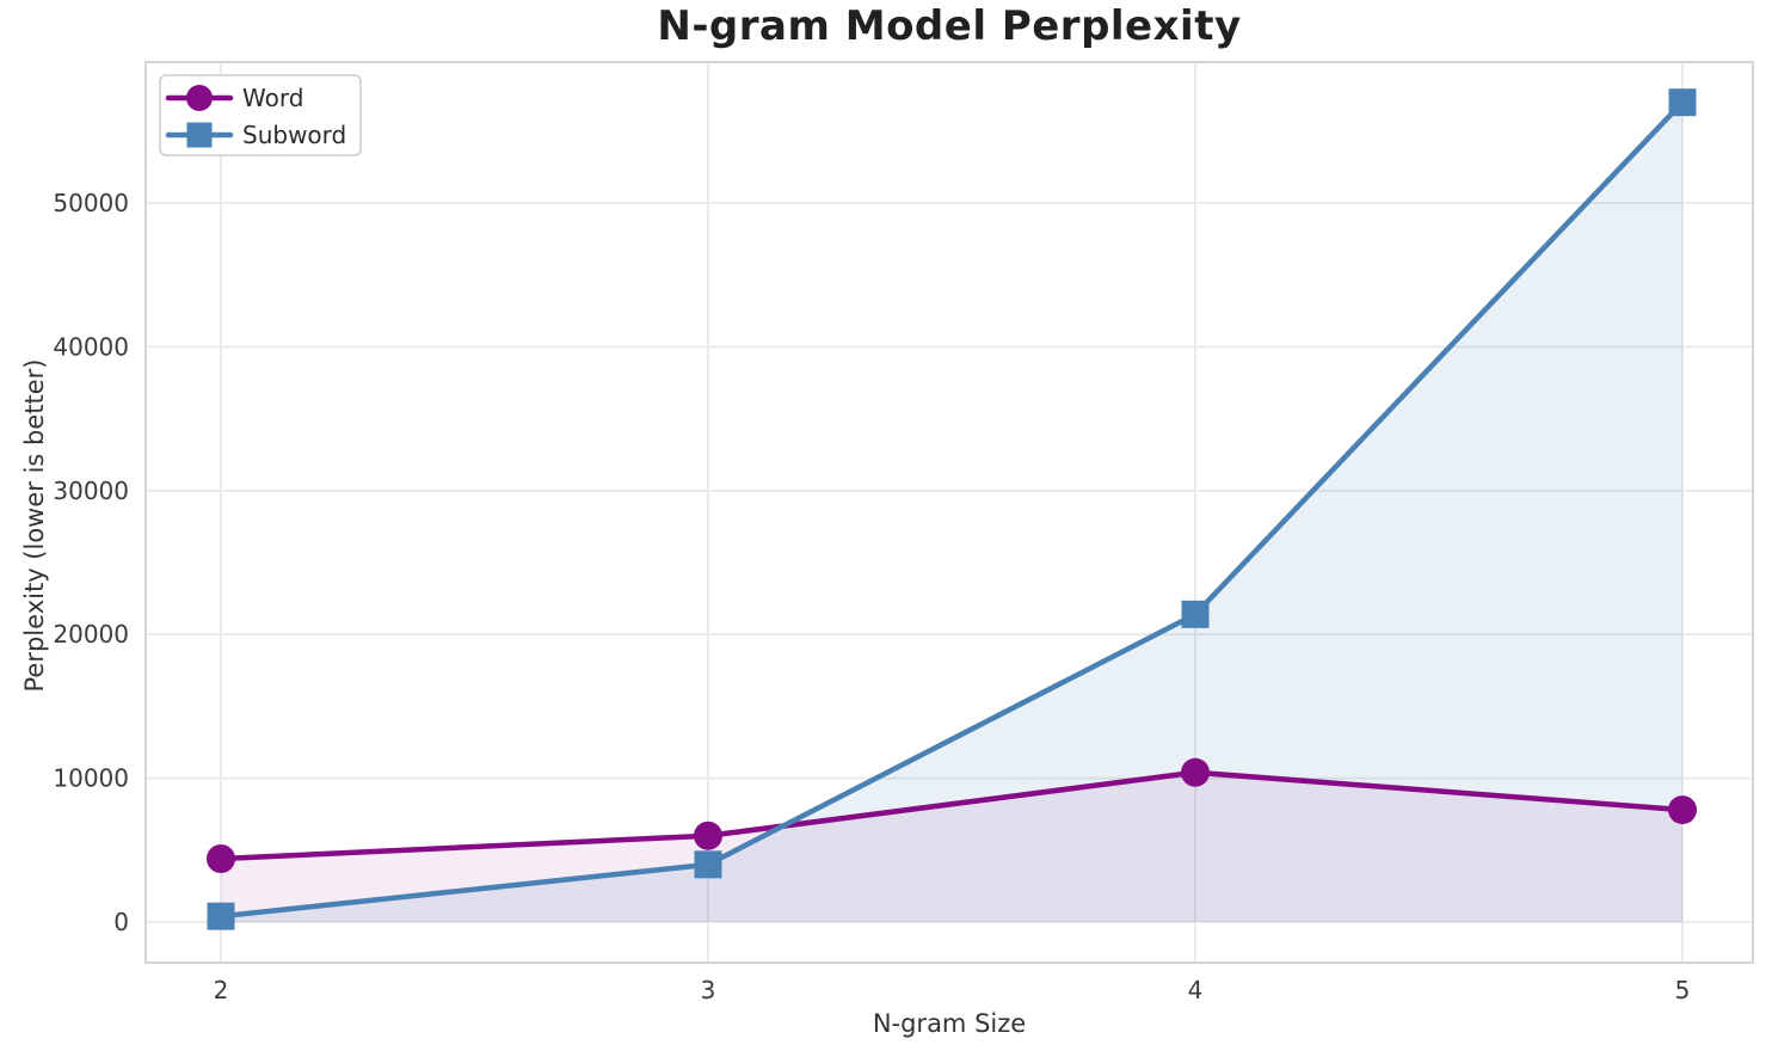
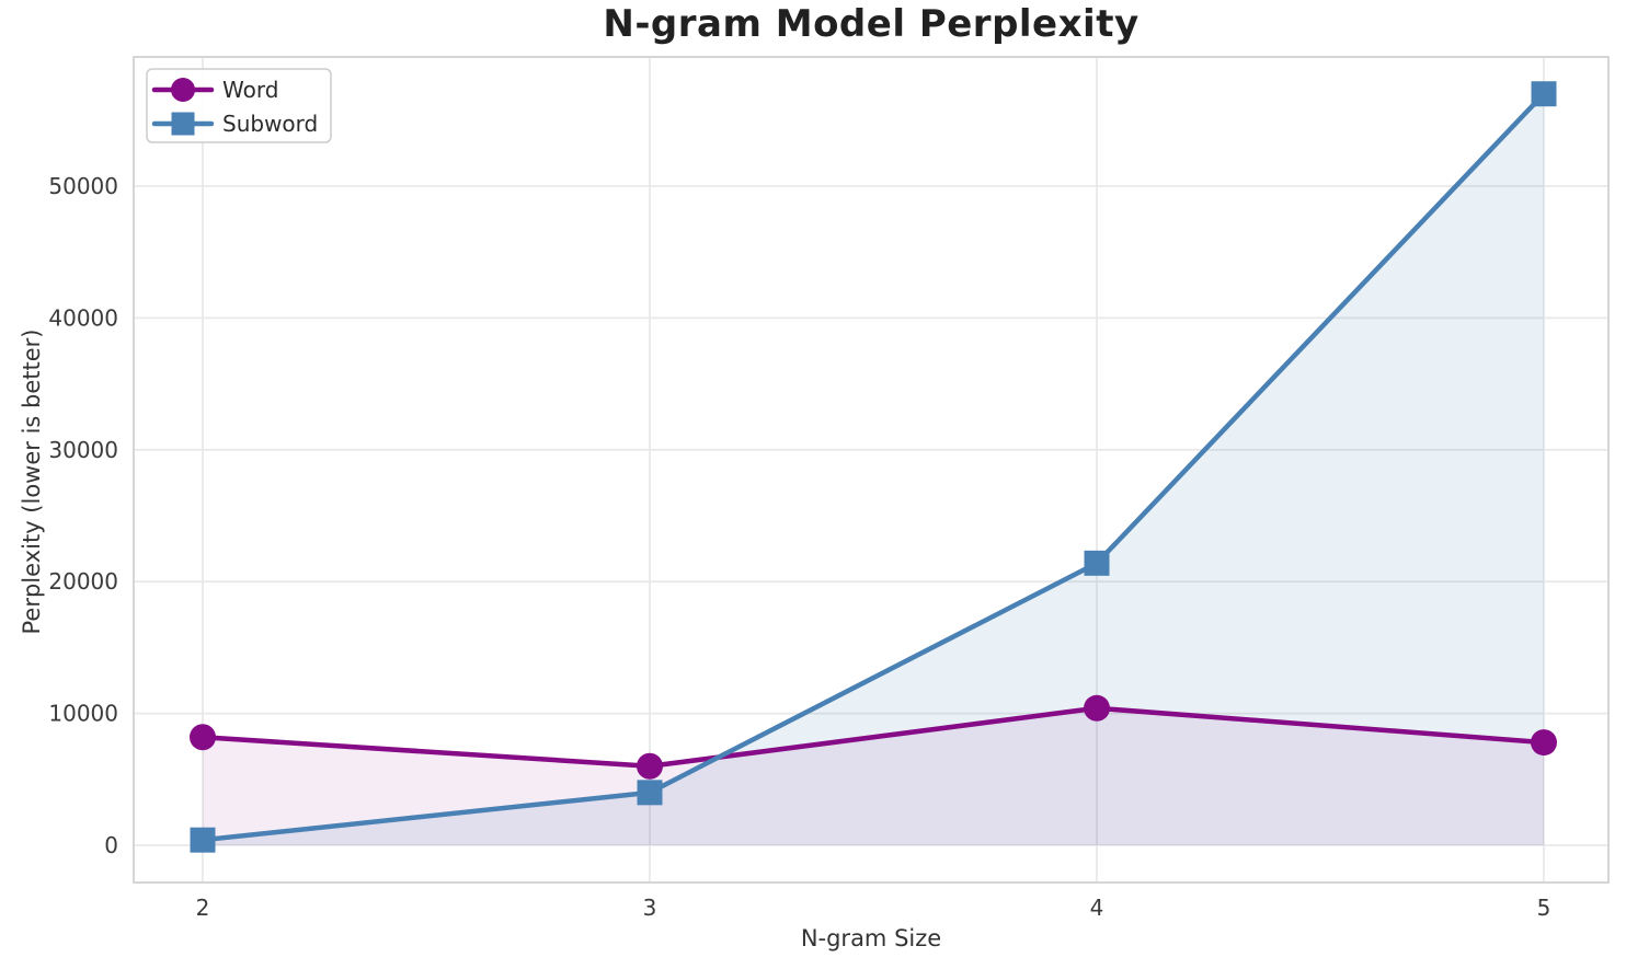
Word/2: 4400 -> 8200
